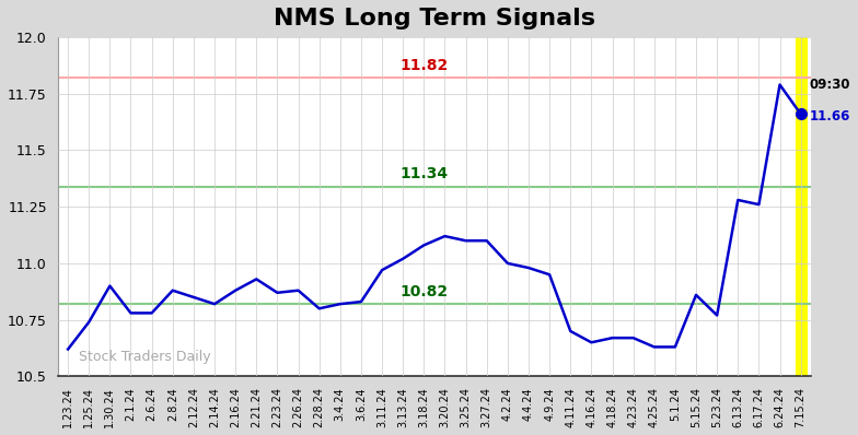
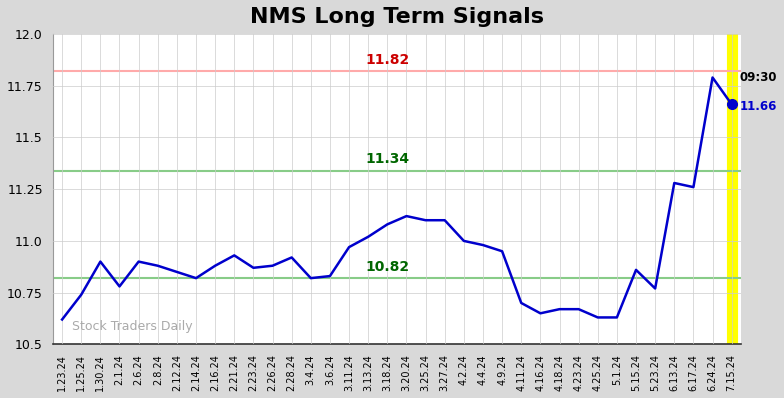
2.6.24: 10.78 -> 10.90
2.28.24: 10.80 -> 10.92
